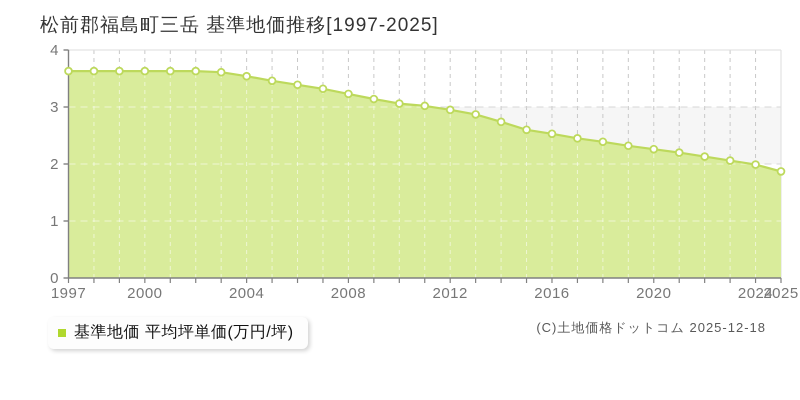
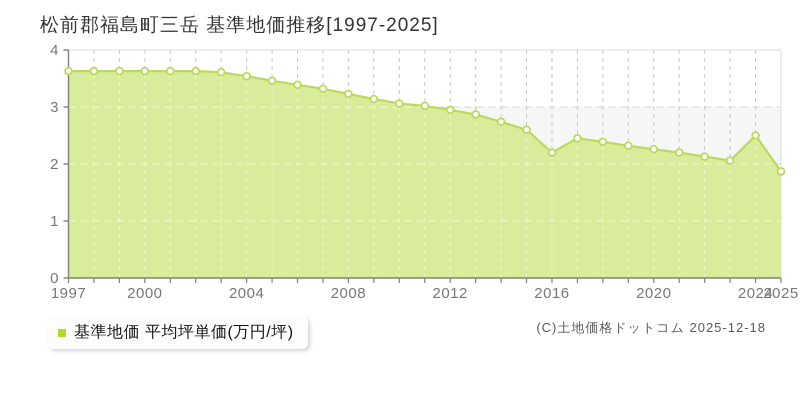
2016: 2.5 -> 2.2
2024: 2.0 -> 2.5
